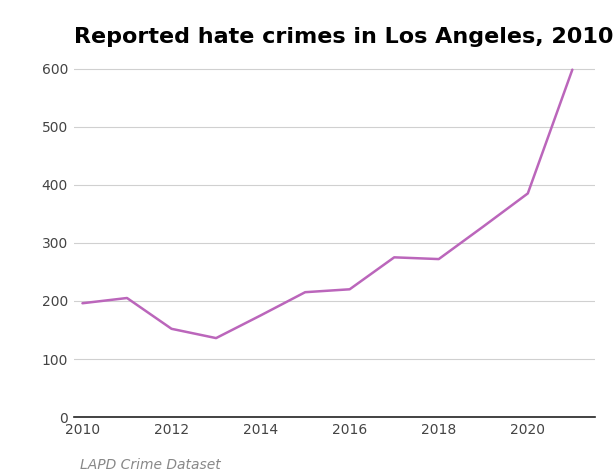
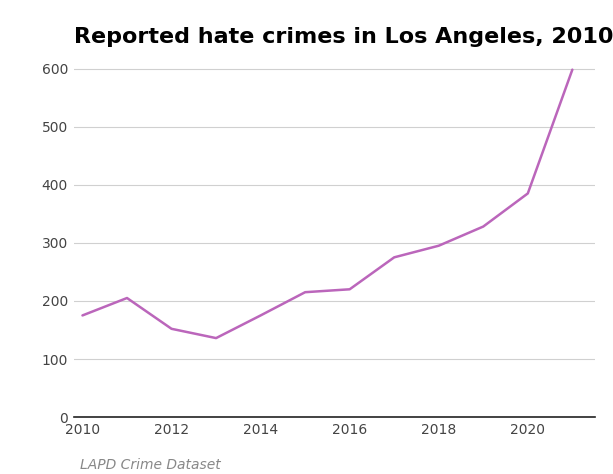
2010: 196 -> 175
2018: 272 -> 295
